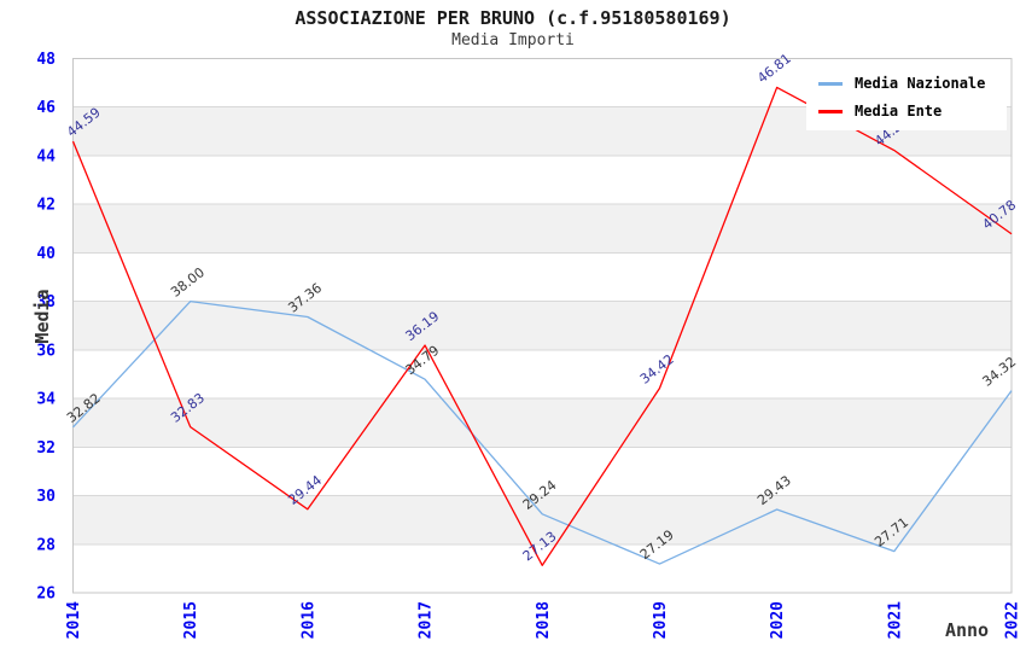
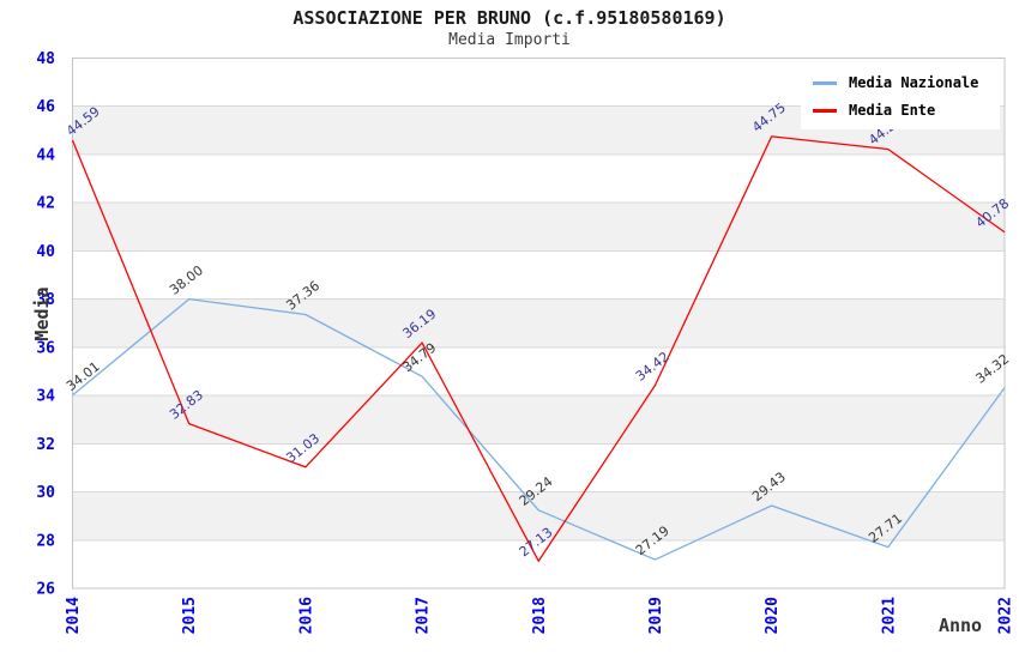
Media Nazionale/2014: 32.82 -> 34.01
Media Ente/2016: 29.44 -> 31.03
Media Ente/2020: 46.81 -> 44.75
